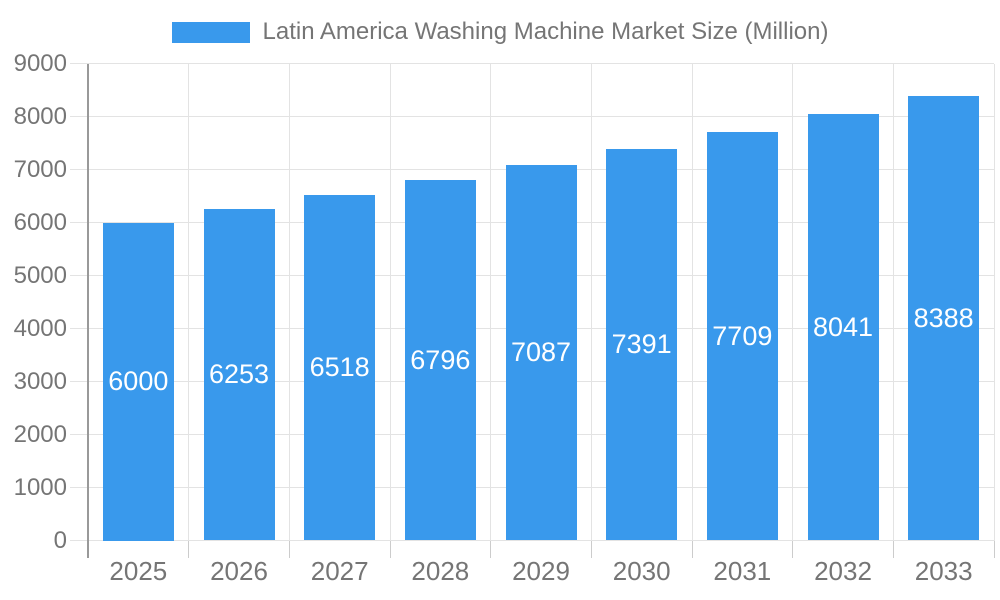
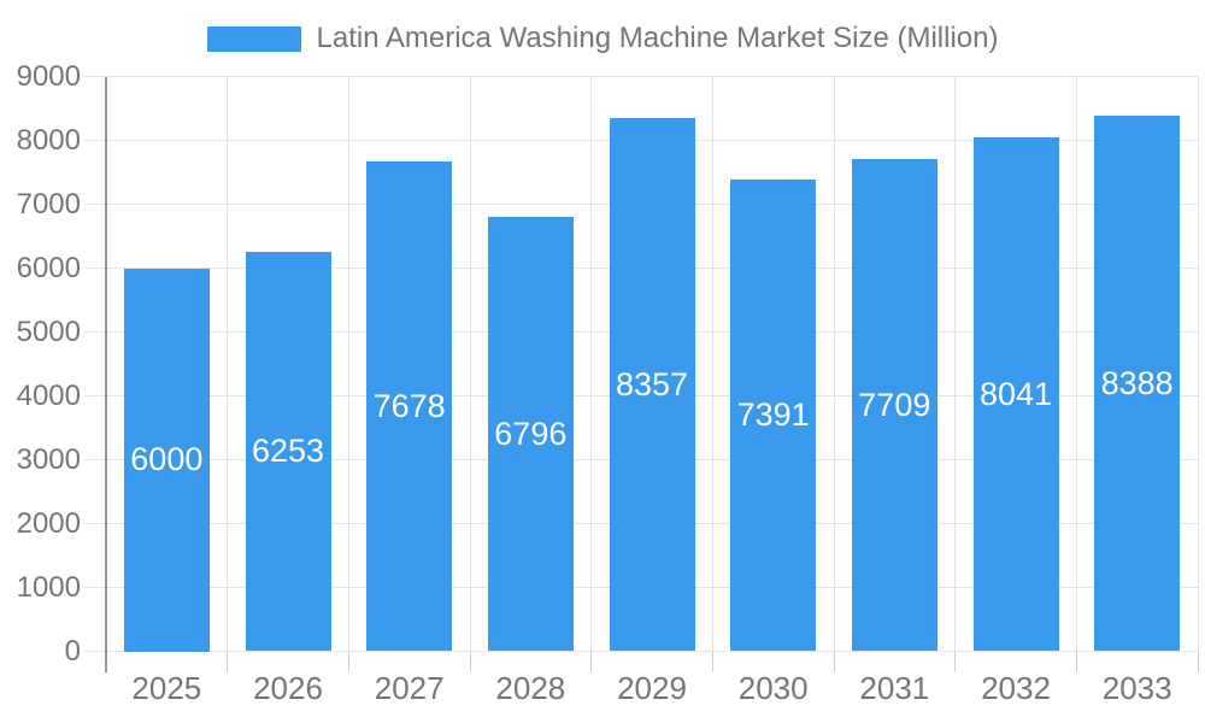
2027: 6518 -> 7678
2029: 7087 -> 8357
